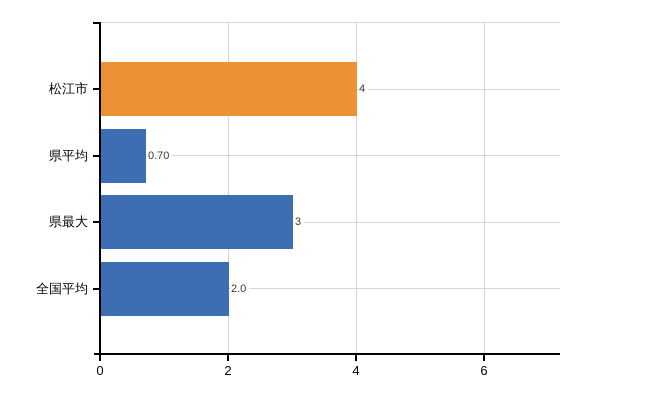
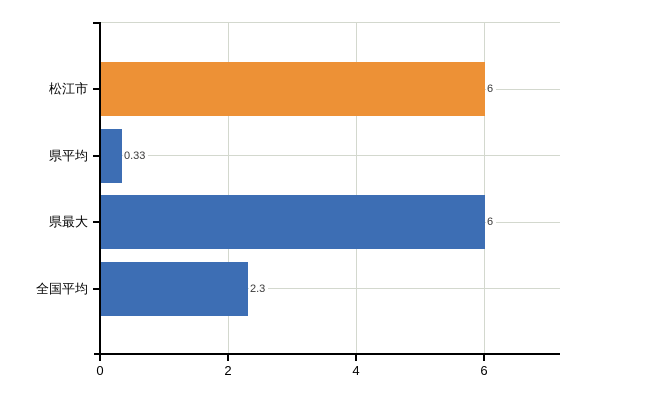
松江市: 4 -> 6
県平均: 0.70 -> 0.33
県最大: 3 -> 6
全国平均: 2.0 -> 2.3
